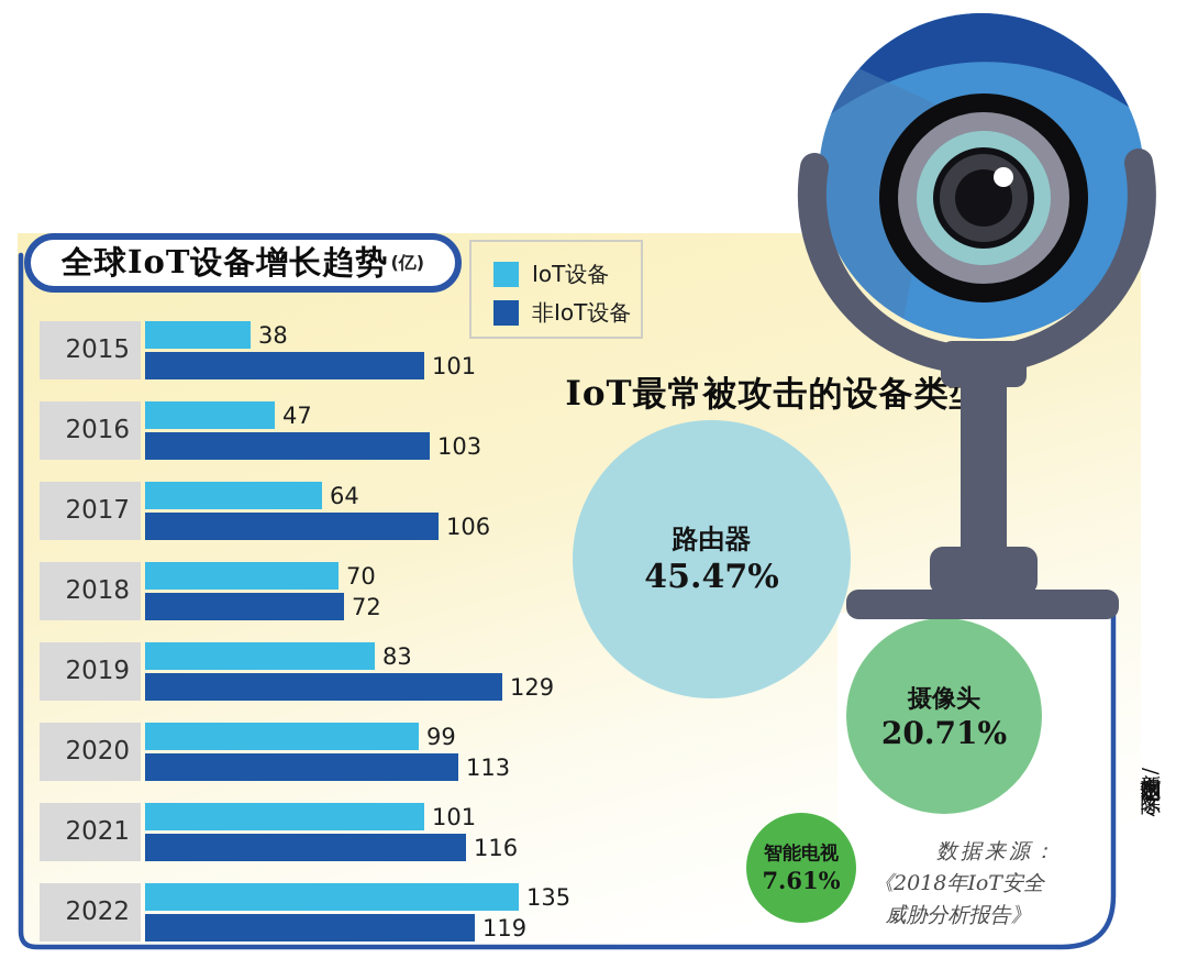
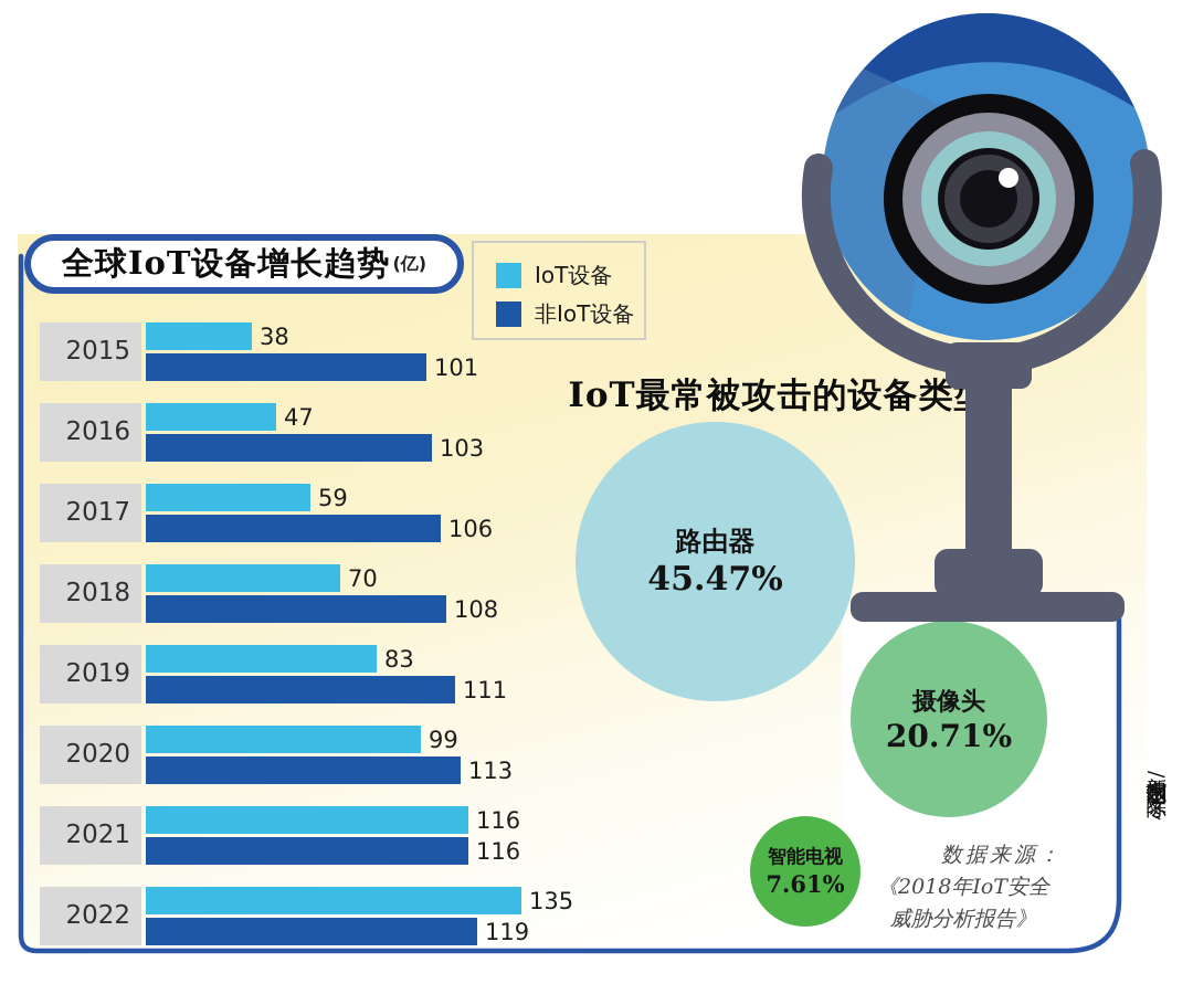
全球IoT设备增长趋势/IoT设备/2017: 64 -> 59
全球IoT设备增长趋势/非IoT设备/2018: 72 -> 108
全球IoT设备增长趋势/非IoT设备/2019: 129 -> 111
全球IoT设备增长趋势/IoT设备/2021: 101 -> 116
